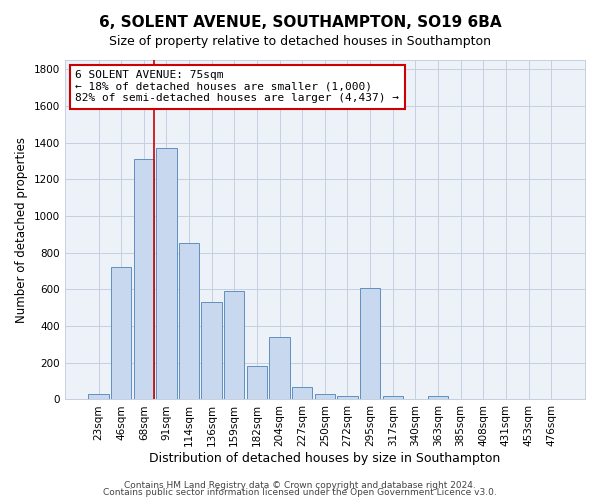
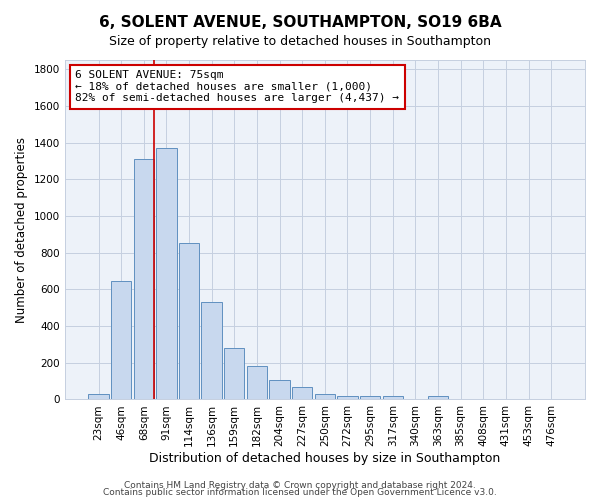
46sqm: 720 -> 640
159sqm: 590 -> 280
204sqm: 340 -> 100
295sqm: 610 -> 20
